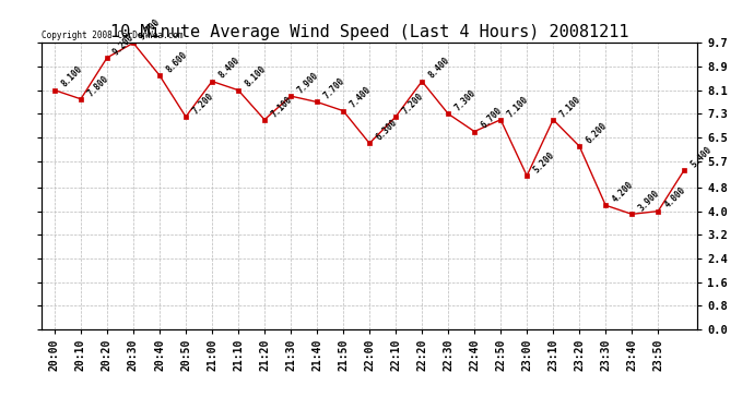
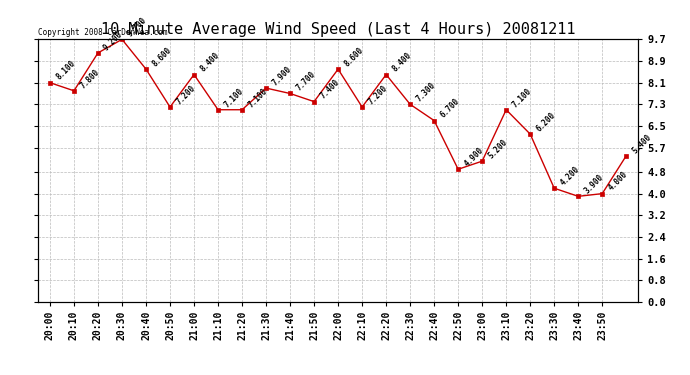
21:10: 8.100 -> 7.100
22:00: 6.300 -> 8.600
22:50: 7.100 -> 4.900
